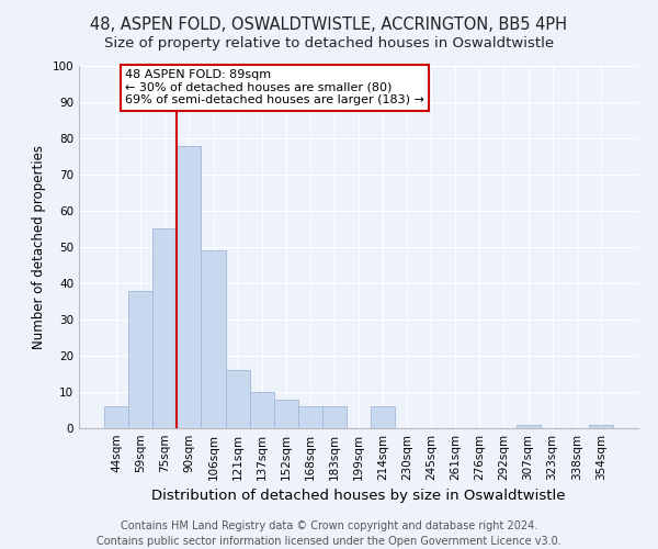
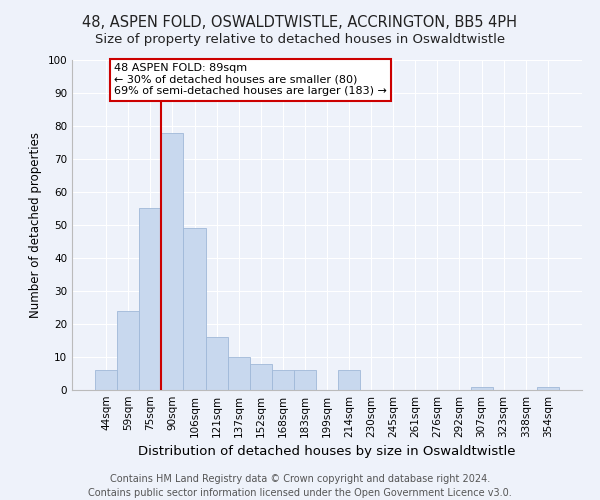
59sqm: 38 -> 24
